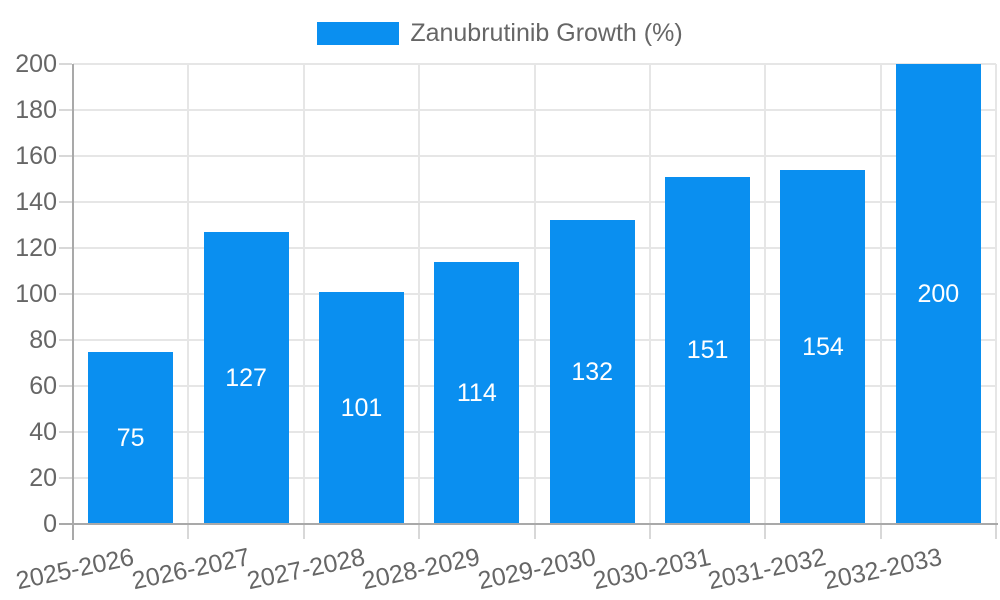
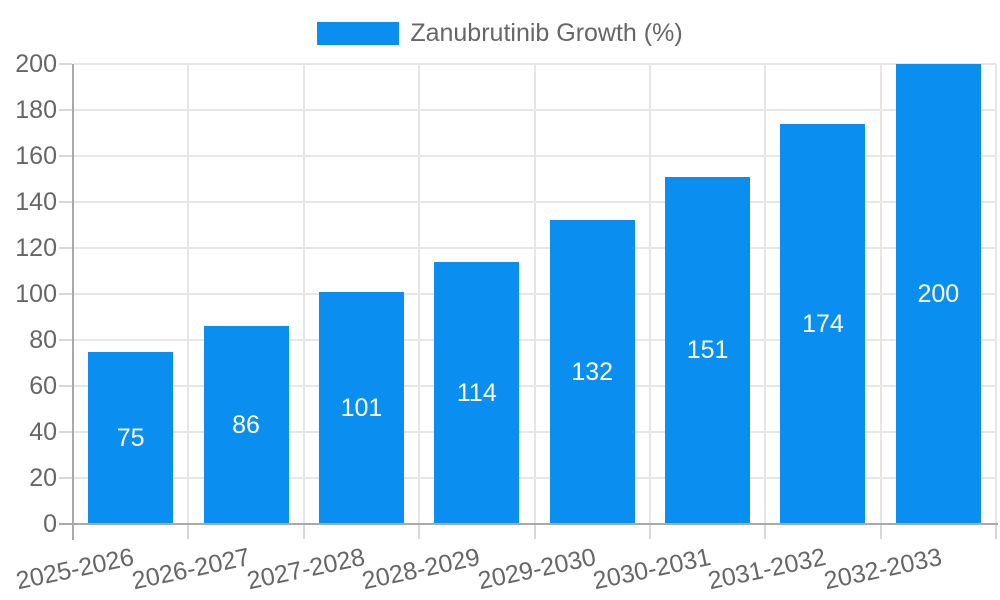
2026-2027: 127 -> 86
2031-2032: 154 -> 174
